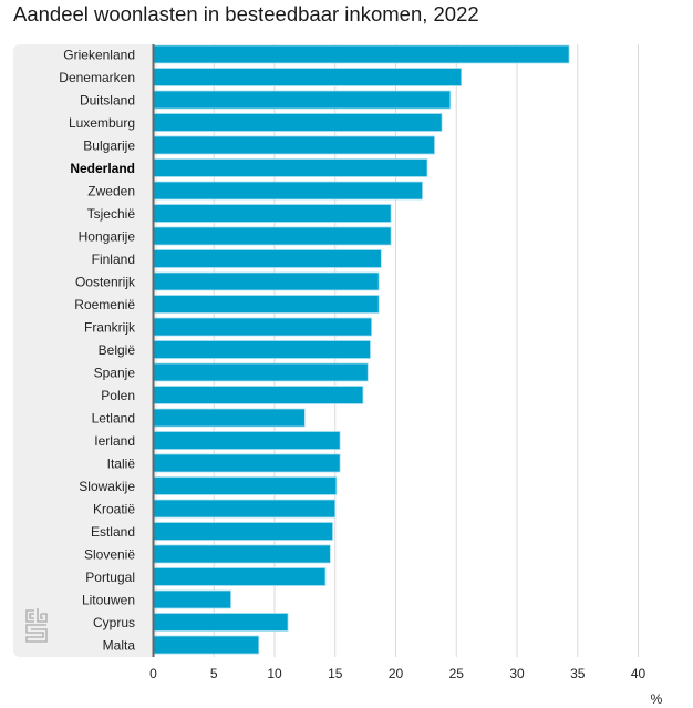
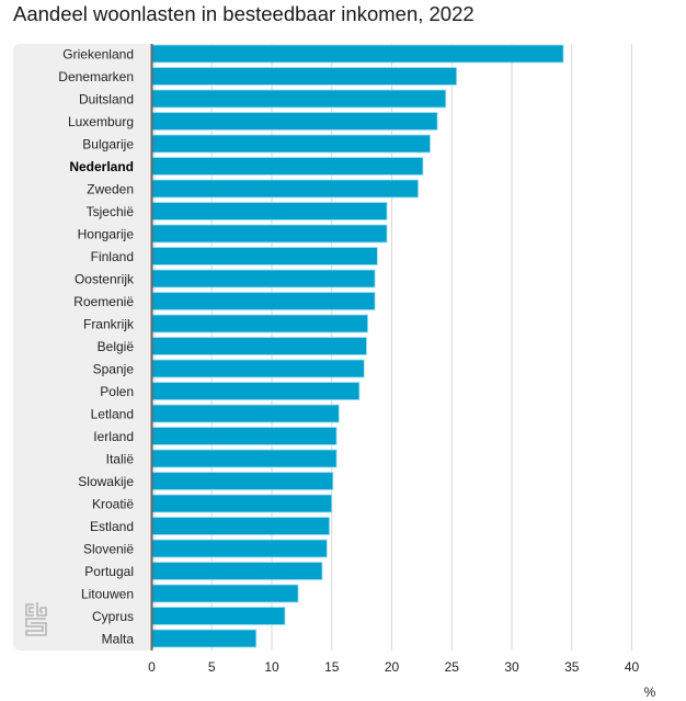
Letland: 12.5 -> 15.6
Litouwen: 6.4 -> 12.2
